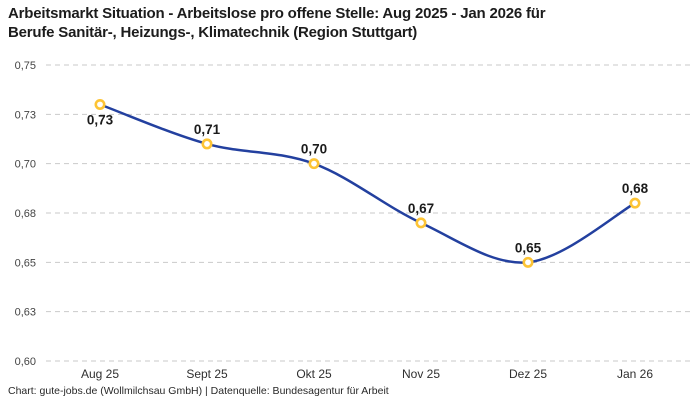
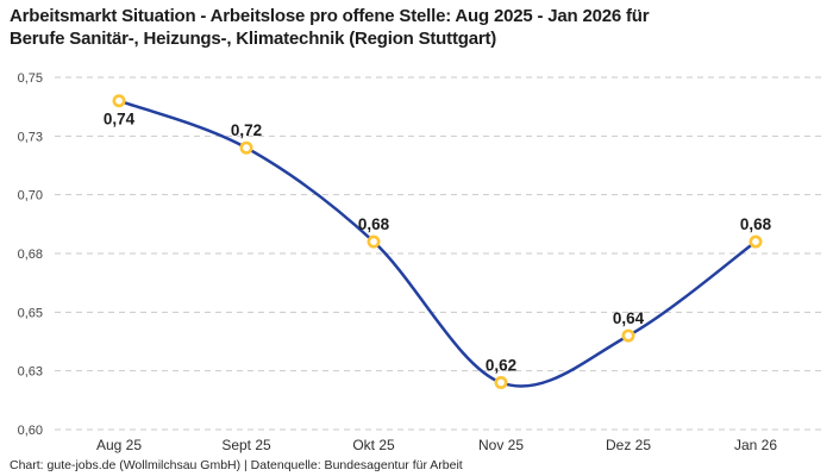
Aug 25: 0,73 -> 0,74
Sept 25: 0,71 -> 0,72
Okt 25: 0,70 -> 0,68
Nov 25: 0,67 -> 0,62
Dez 25: 0,65 -> 0,64
